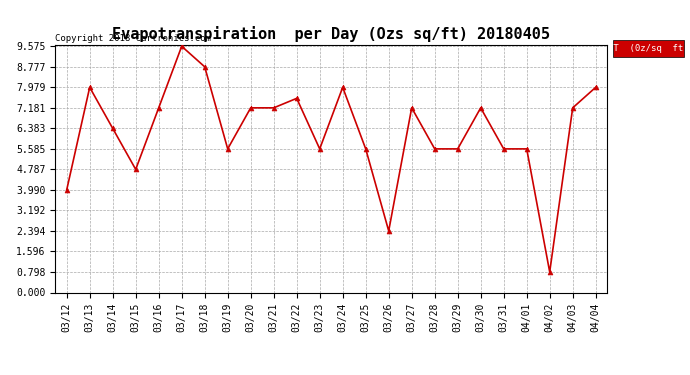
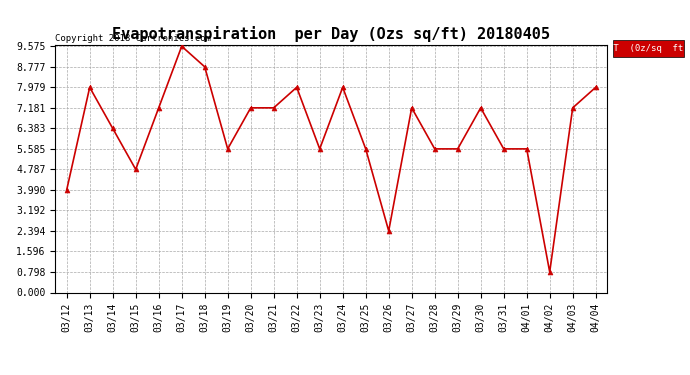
03/22: 7.55 -> 7.98
